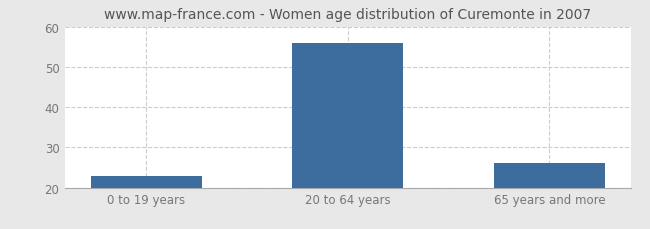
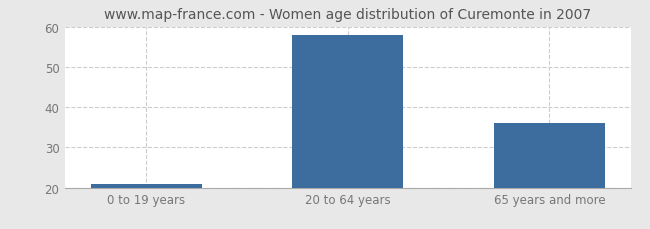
0 to 19 years: 23 -> 21
20 to 64 years: 56 -> 58
65 years and more: 26 -> 36
